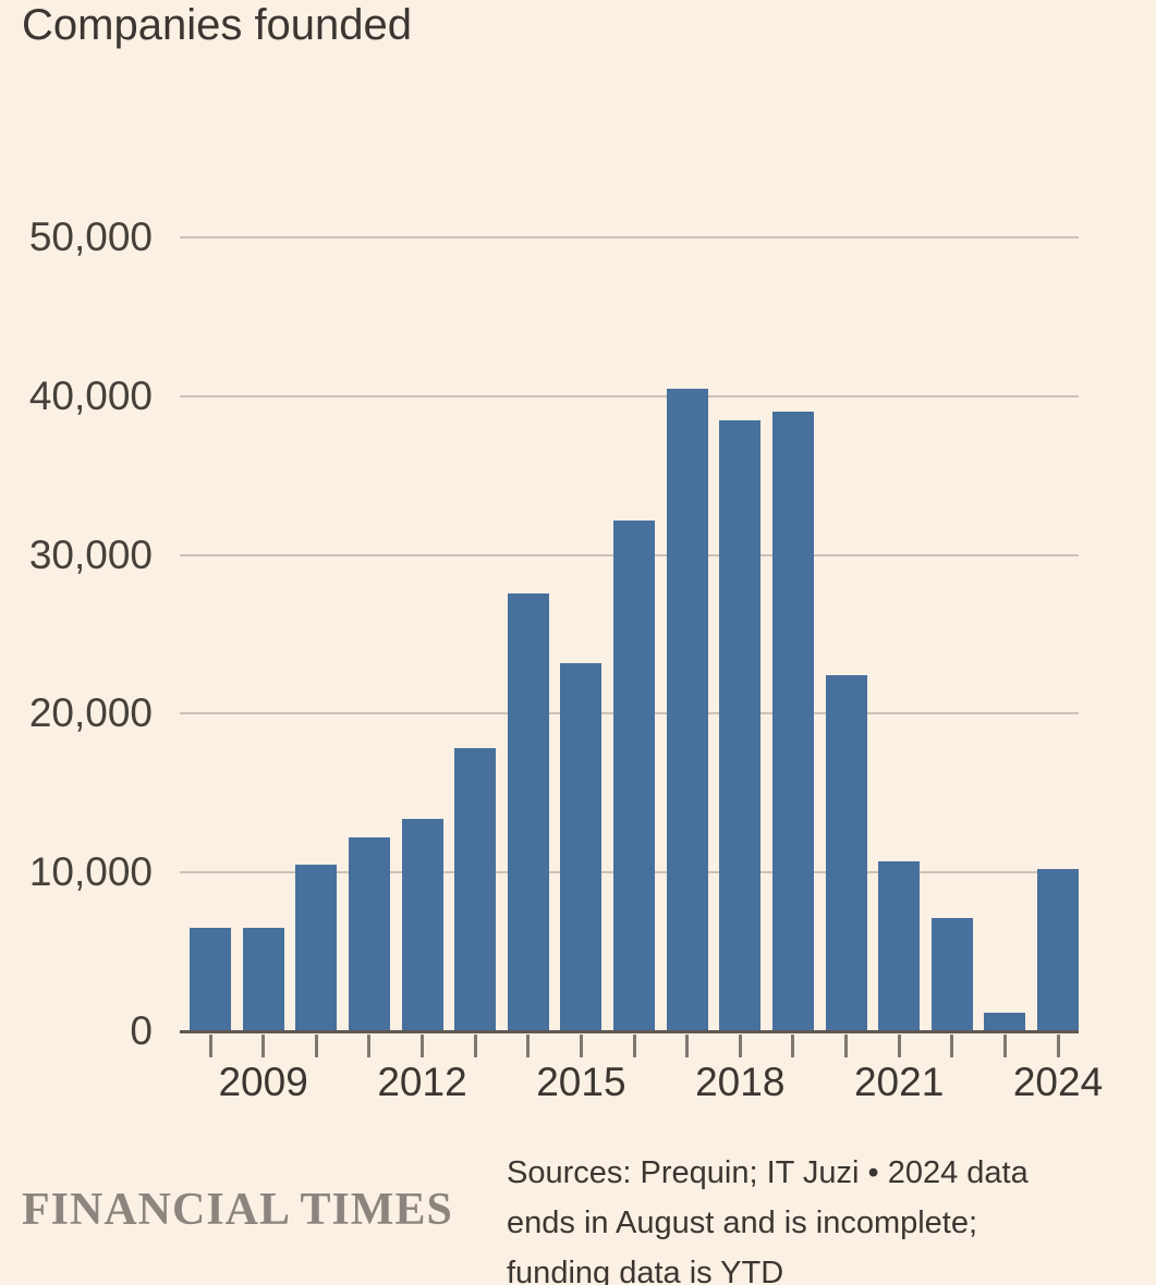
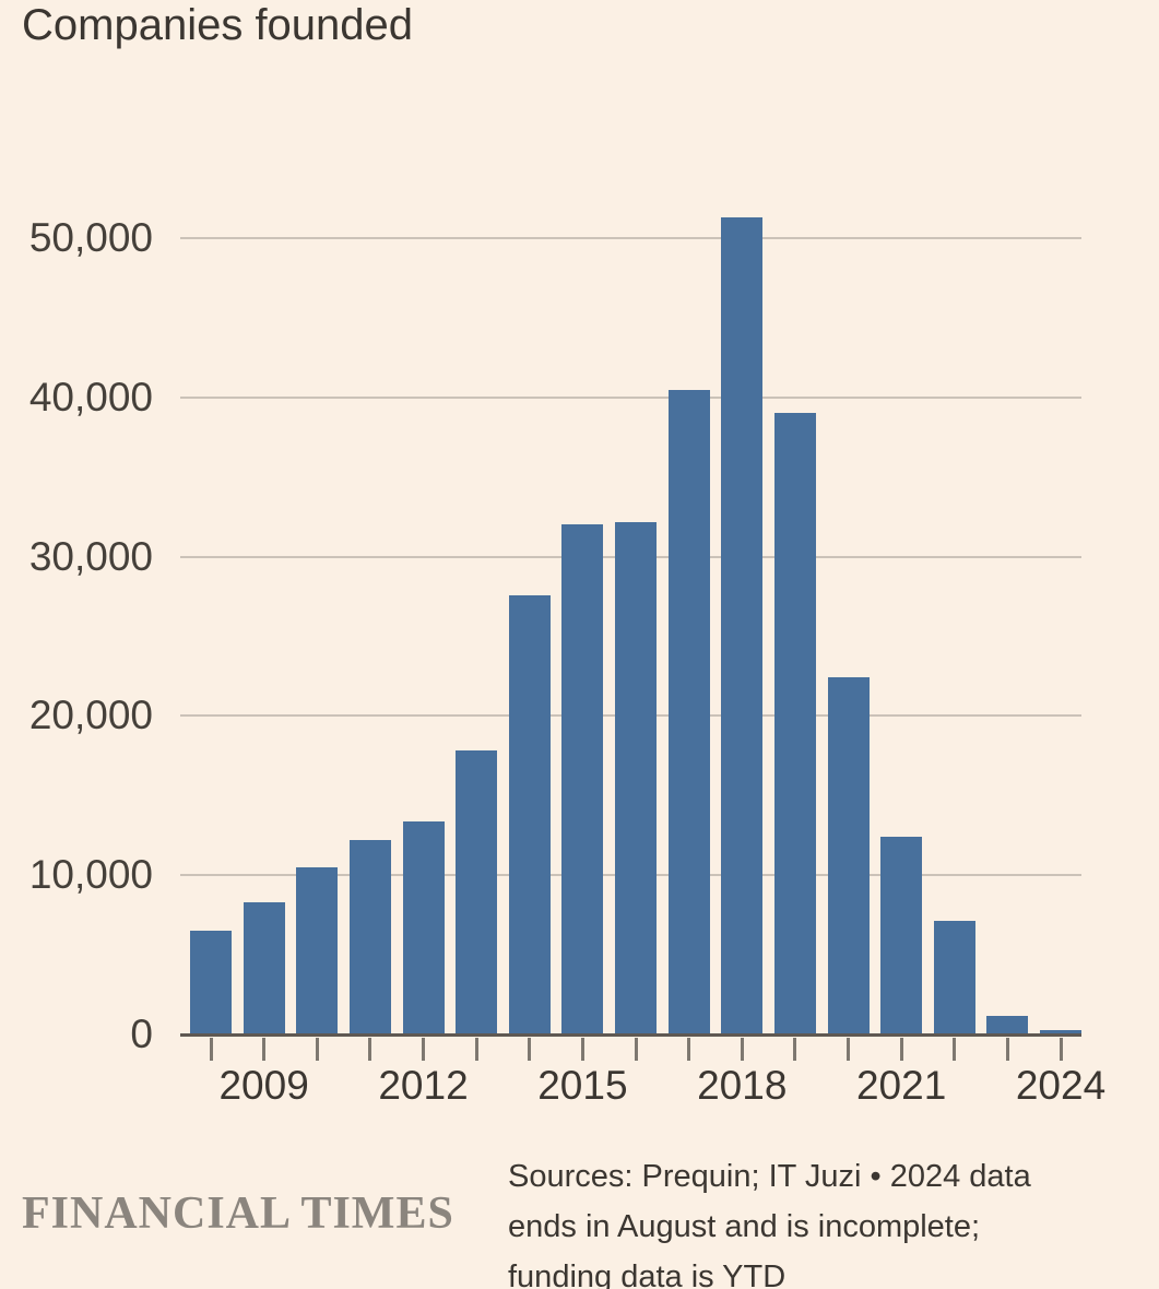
2009: 6500 -> 8300
2015: 23200 -> 32000
2018: 38500 -> 51300
2021: 10700 -> 12400
2024: 10200 -> 300
